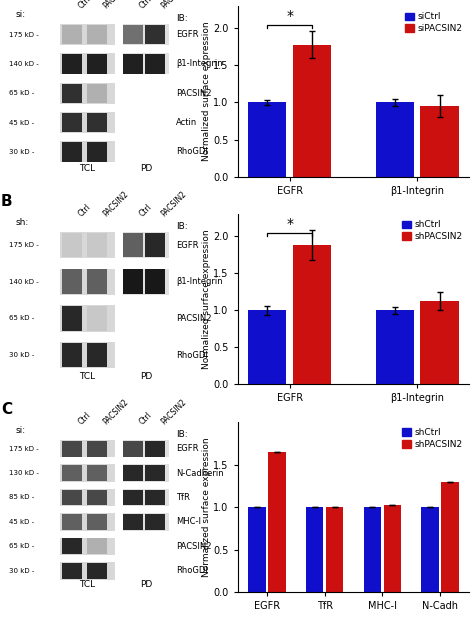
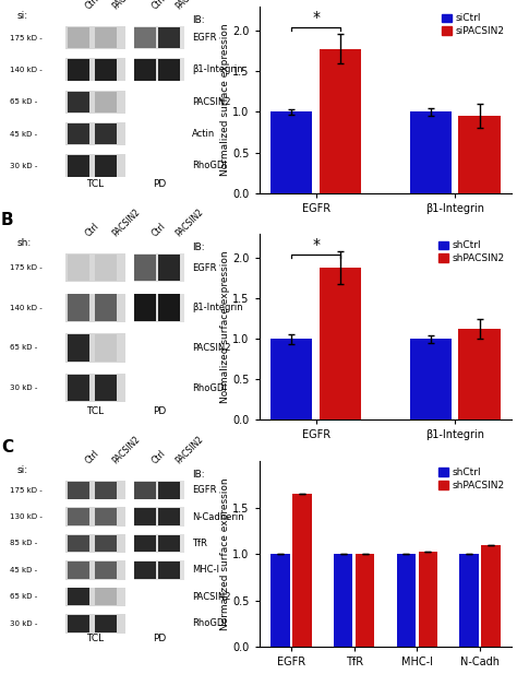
shPACSIN2/N-Cadh: 1.30 -> 1.10
